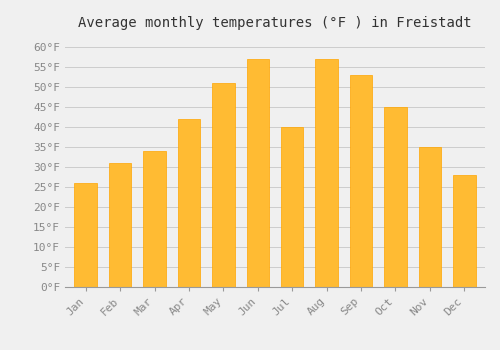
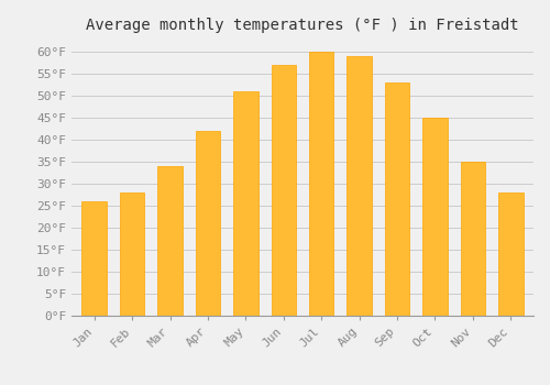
Feb: 31°F -> 28°F
Jul: 40°F -> 60°F
Aug: 57°F -> 59°F
